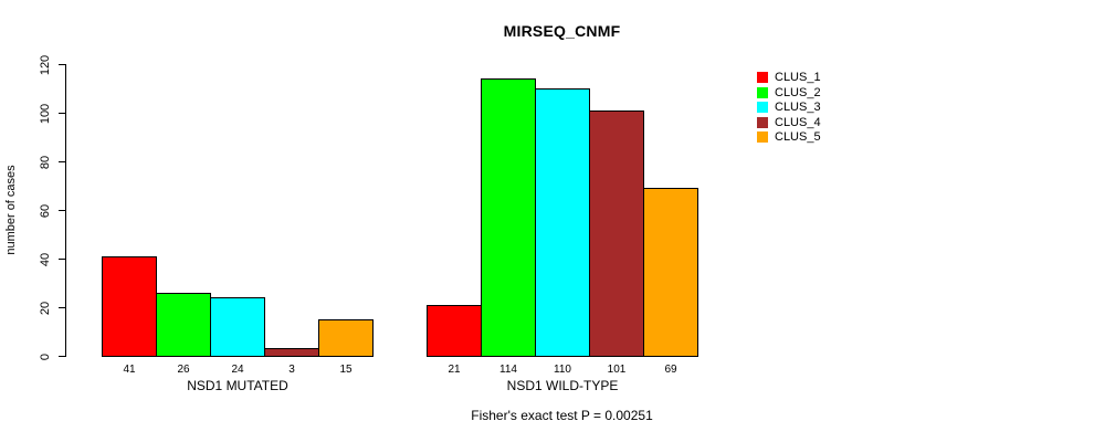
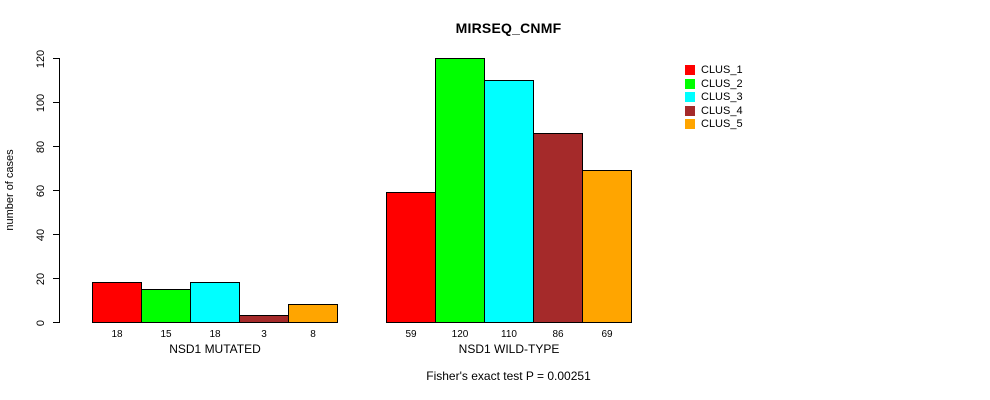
CLUS_1/NSD1 MUTATED: 41 -> 18
CLUS_2/NSD1 MUTATED: 26 -> 15
CLUS_3/NSD1 MUTATED: 24 -> 18
CLUS_5/NSD1 MUTATED: 15 -> 8
CLUS_1/NSD1 WILD-TYPE: 21 -> 59
CLUS_2/NSD1 WILD-TYPE: 114 -> 120
CLUS_4/NSD1 WILD-TYPE: 101 -> 86
